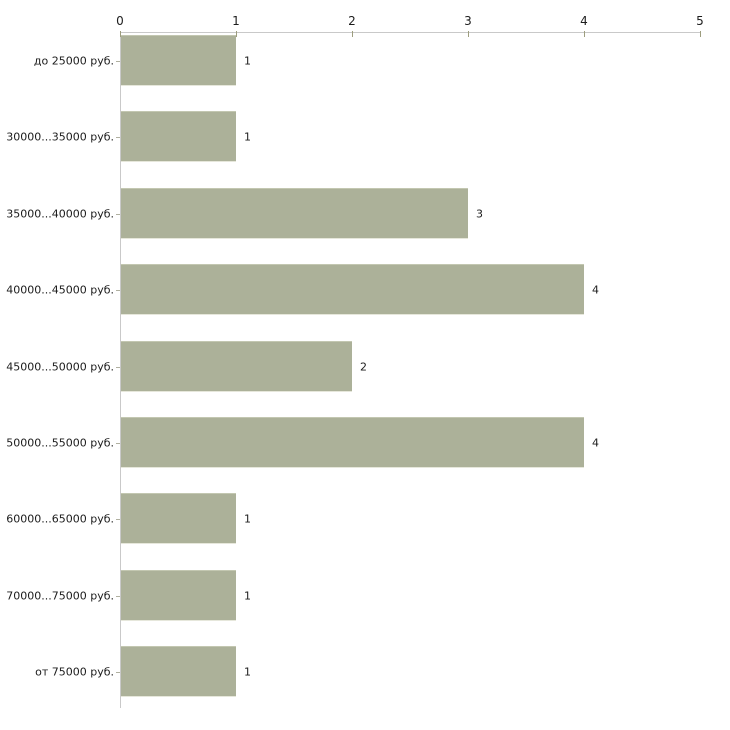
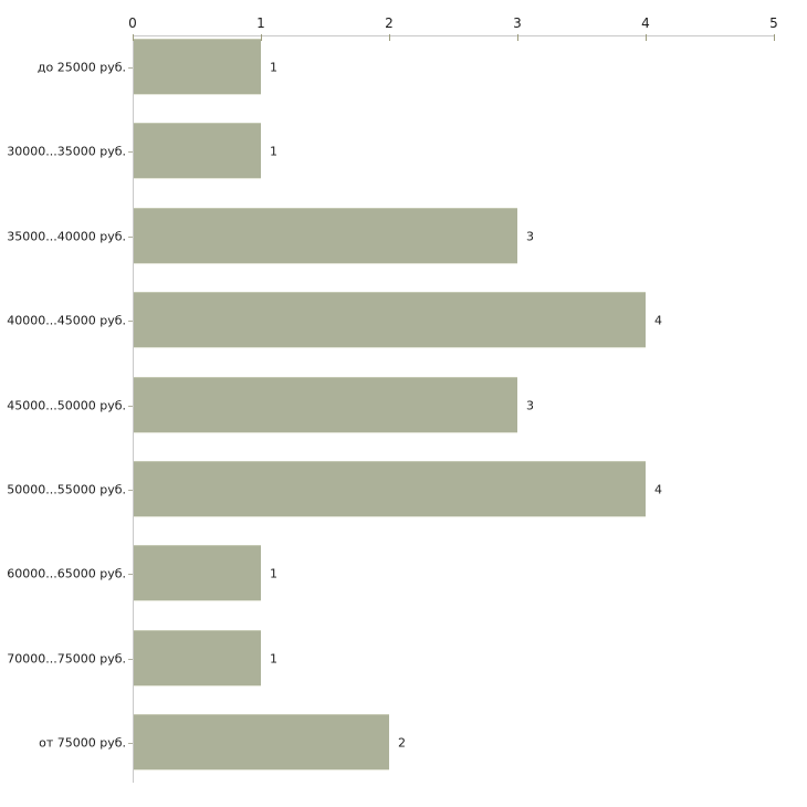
45000...50000 руб.: 2 -> 3
от 75000 руб.: 1 -> 2
